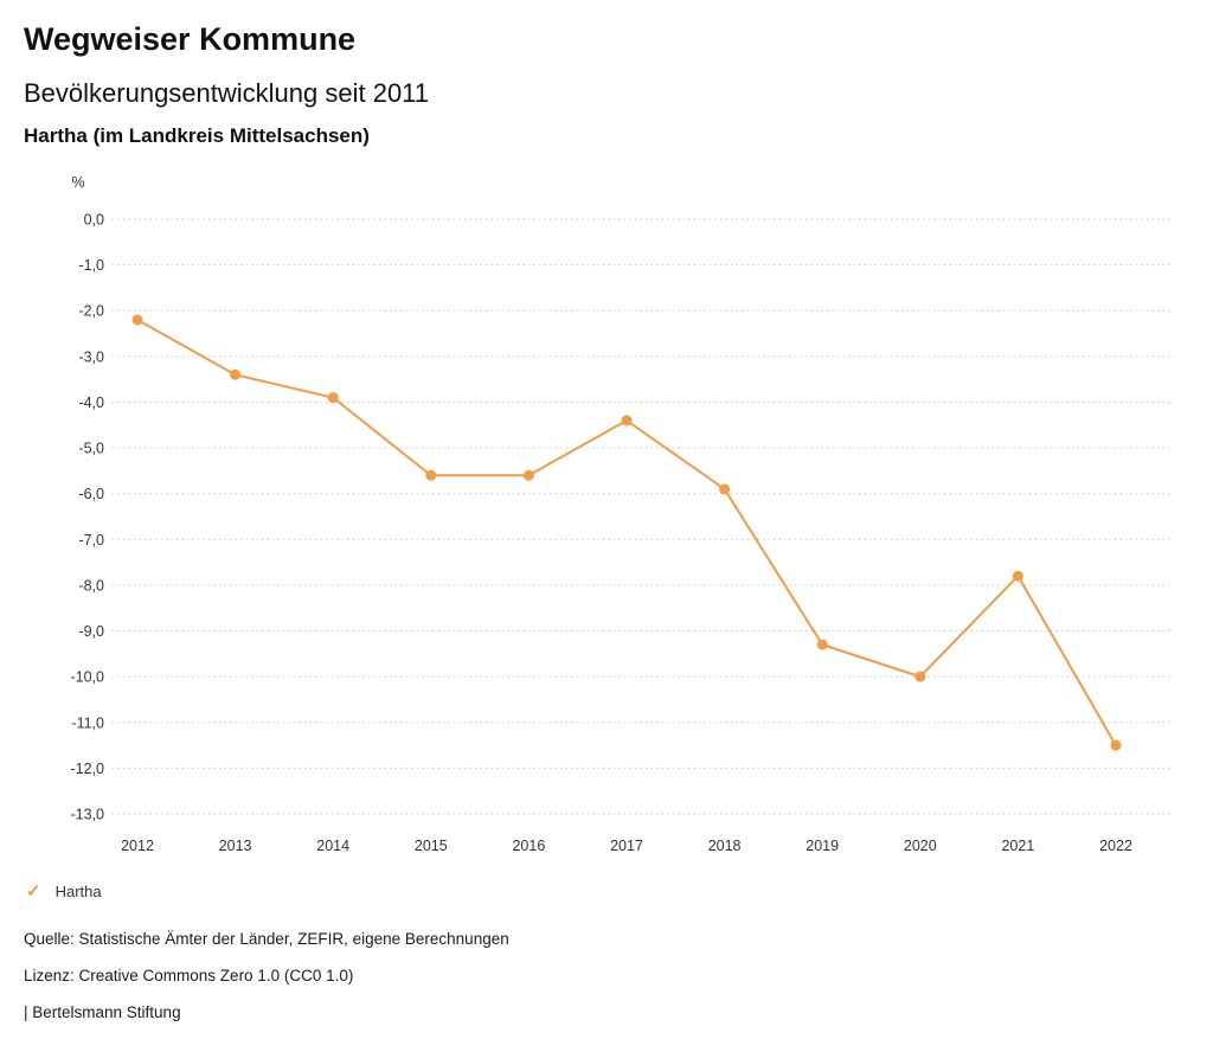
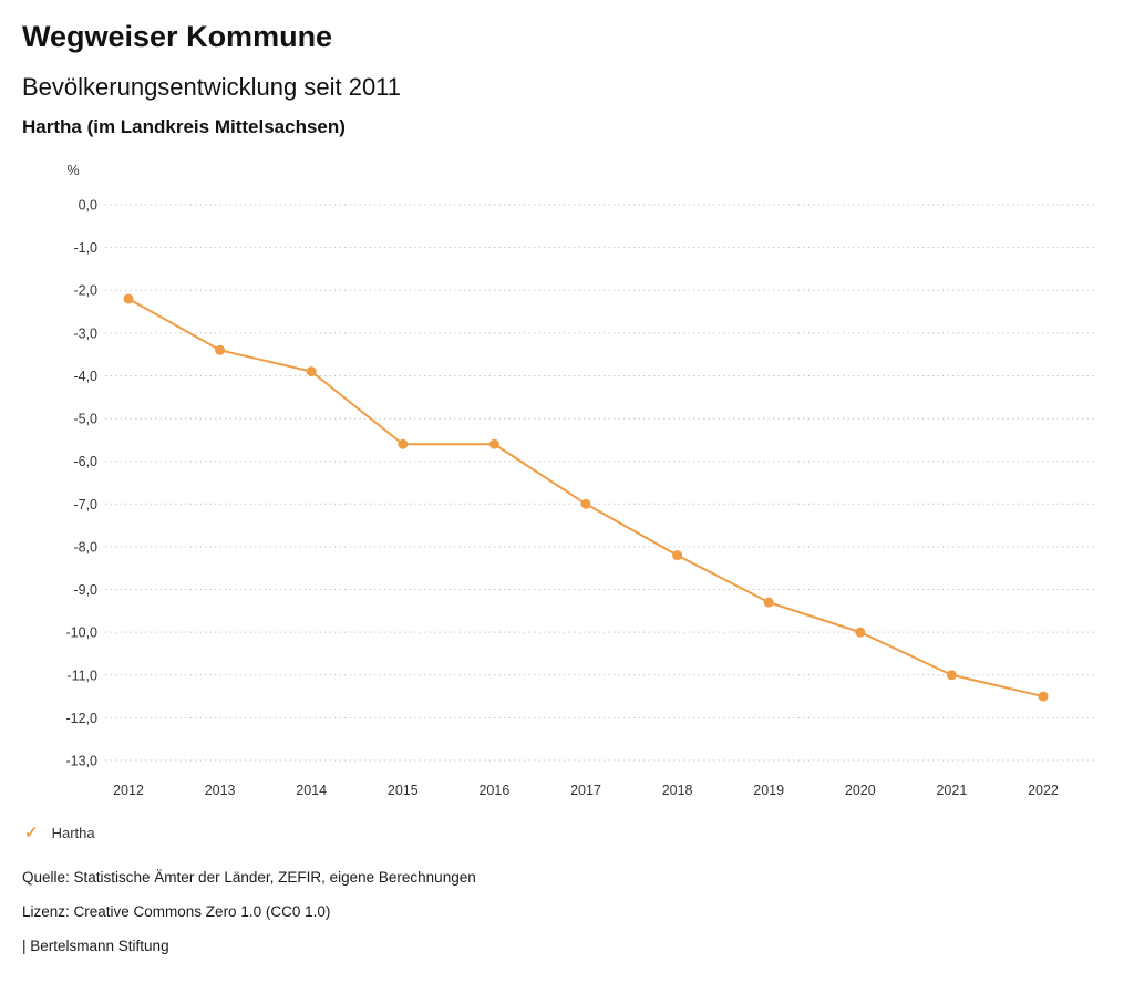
2017: -4,4 -> -7,0
2018: -5,9 -> -8,2
2021: -7,8 -> -11,0
